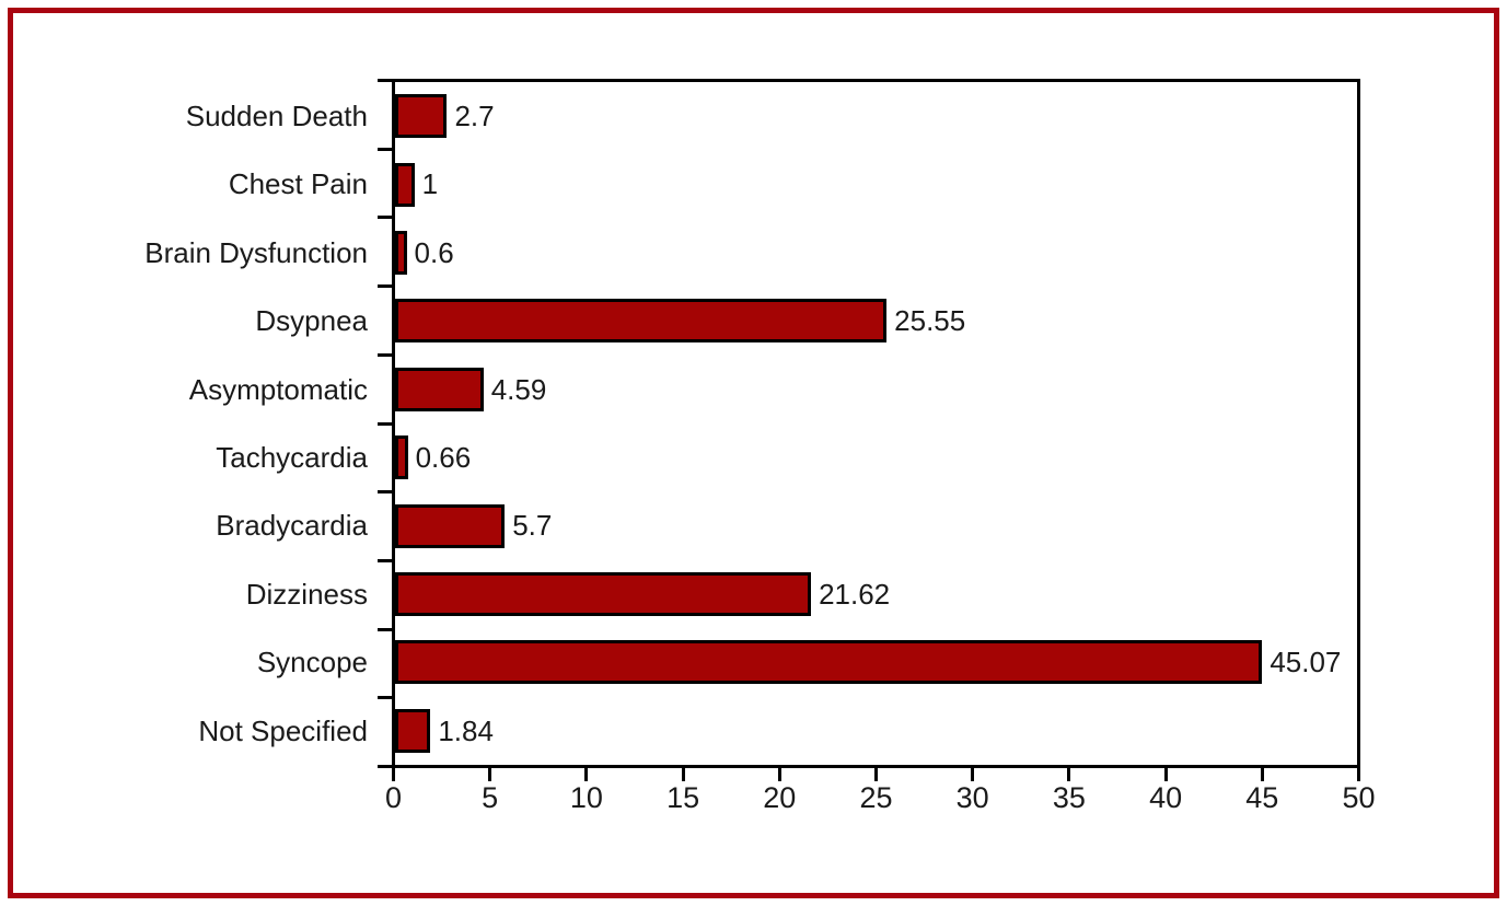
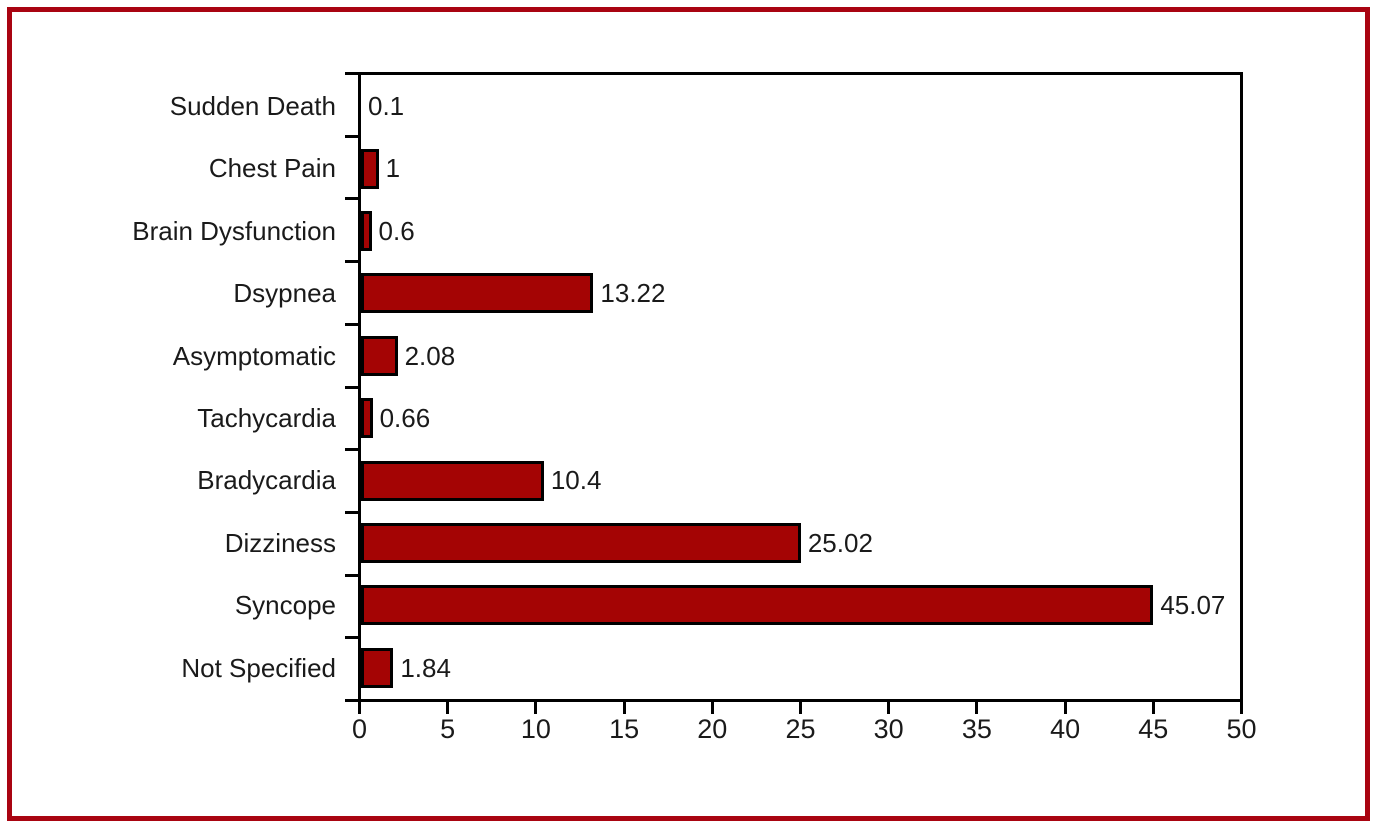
Sudden Death: 2.7 -> 0.1
Dsypnea: 25.55 -> 13.22
Asymptomatic: 4.59 -> 2.08
Bradycardia: 5.7 -> 10.4
Dizziness: 21.62 -> 25.02
